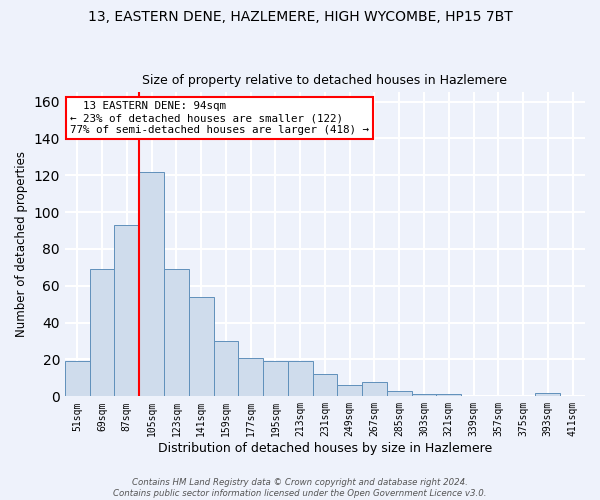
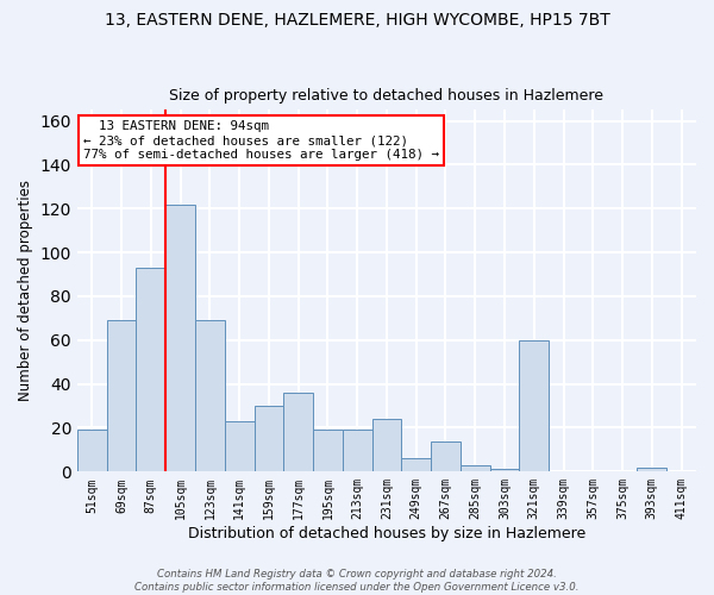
141sqm: 54 -> 23
177sqm: 21 -> 36
231sqm: 12 -> 24
267sqm: 8 -> 14
321sqm: 1 -> 60
